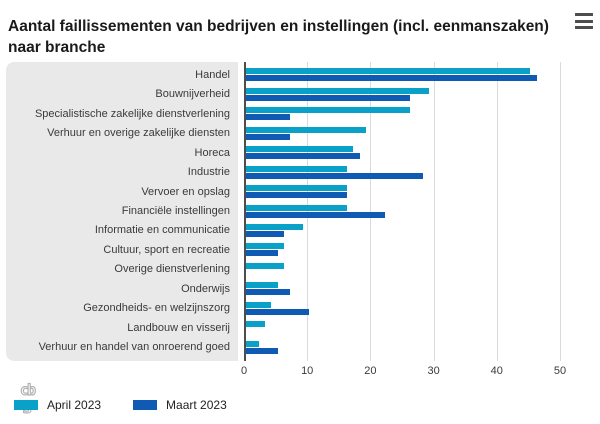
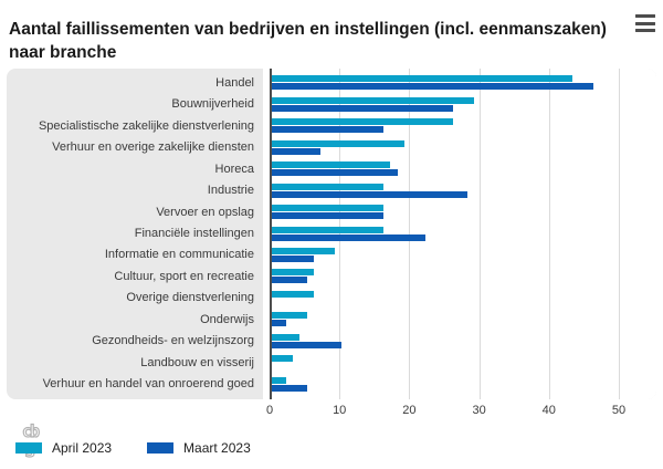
April 2023/Handel: 45 -> 43
Maart 2023/Specialistische zakelijke dienstverlening: 7 -> 16
Maart 2023/Onderwijs: 7 -> 2
